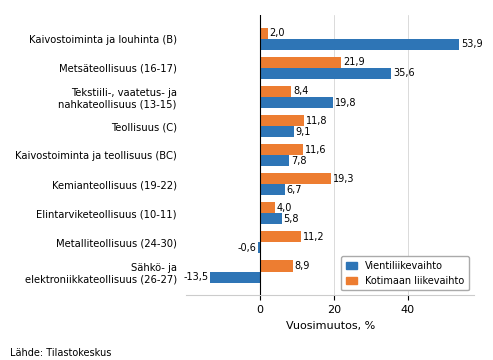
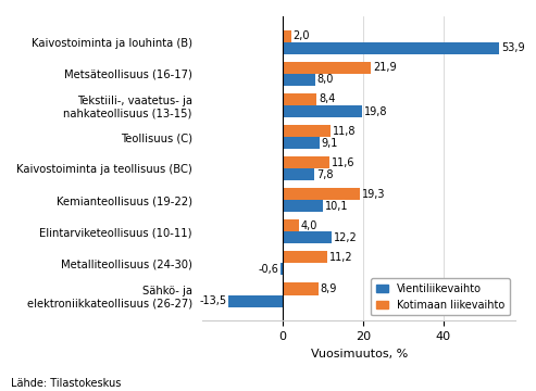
Vientiliikevaihto/Metsäteollisuus (16-17): 35,6 -> 8,0
Vientiliikevaihto/Kemianteollisuus (19-22): 6,7 -> 10,1
Vientiliikevaihto/Elintarviketeollisuus (10-11): 5,8 -> 12,2
